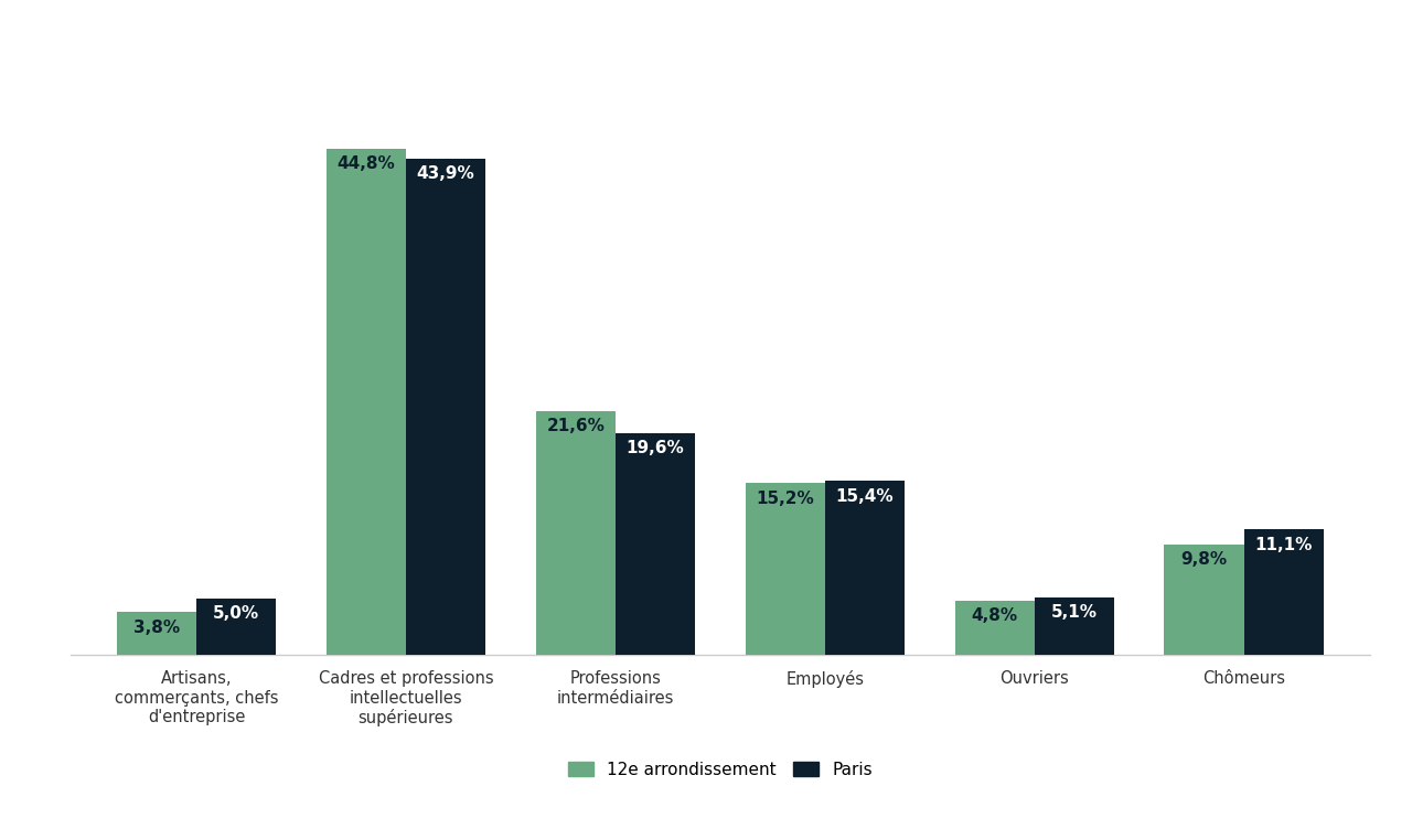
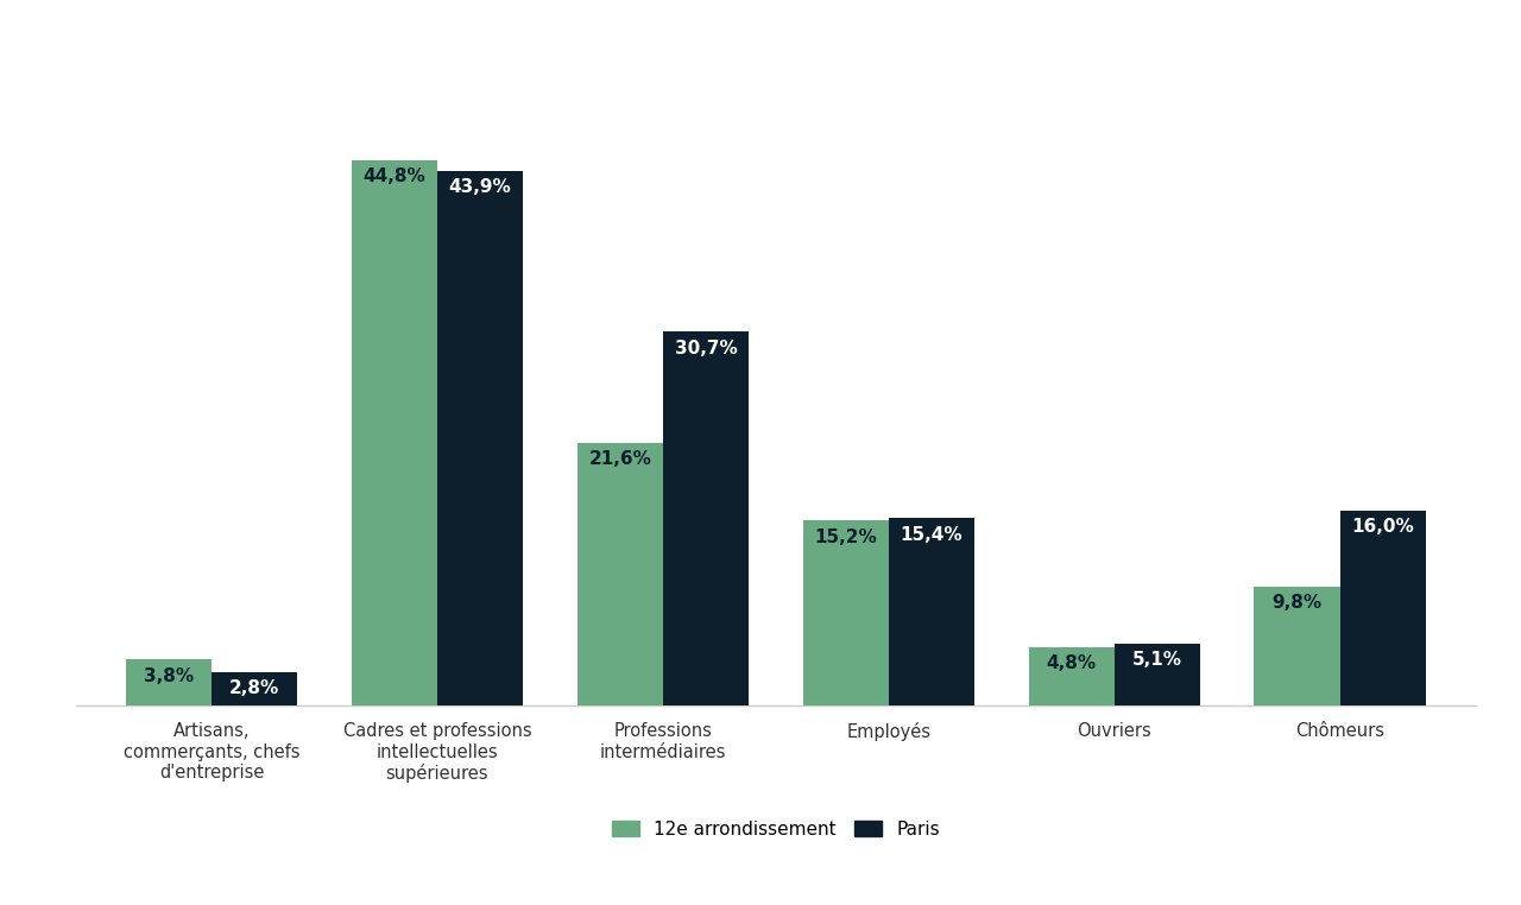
Paris/Artisans, commerçants, chefs d'entreprise: 5,0% -> 2,8%
Paris/Professions intermédiaires: 19,6% -> 30,7%
Paris/Chômeurs: 11,1% -> 16,0%
